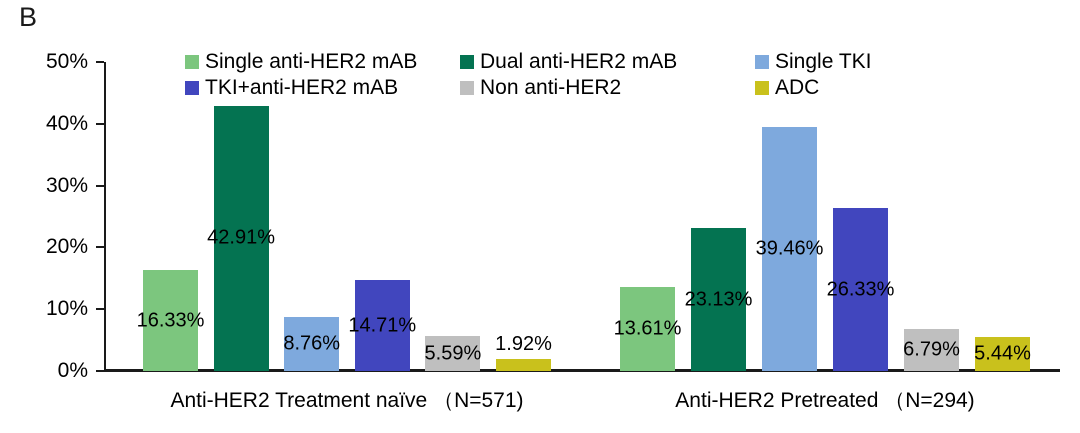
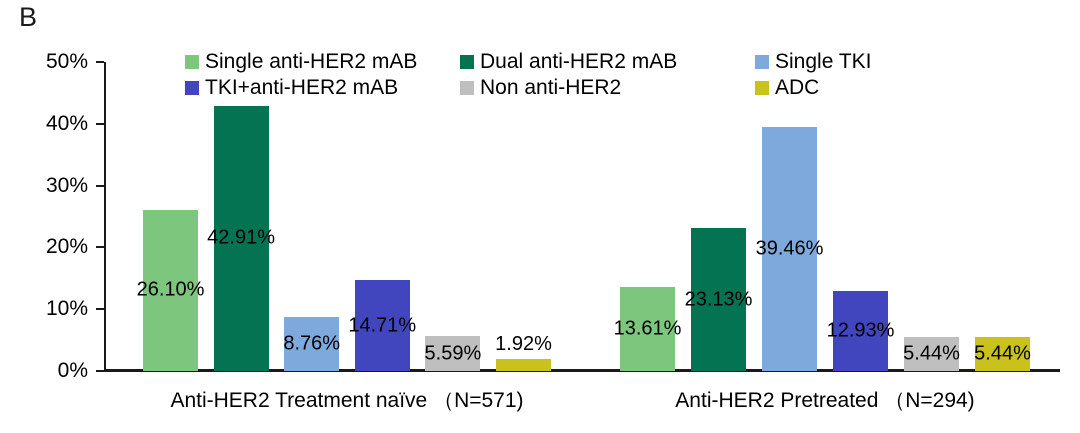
Single anti-HER2 mAB/Anti-HER2 Treatment naïve （N=571): 16.33% -> 26.10%
TKI+anti-HER2 mAB/Anti-HER2 Pretreated （N=294): 26.33% -> 12.93%
Non anti-HER2/Anti-HER2 Pretreated （N=294): 6.79% -> 5.44%
